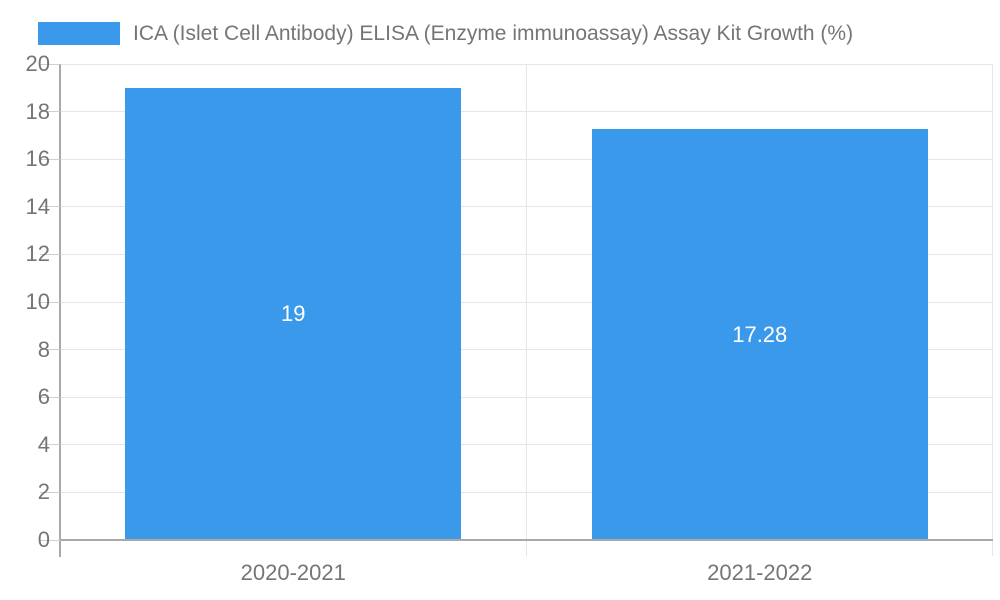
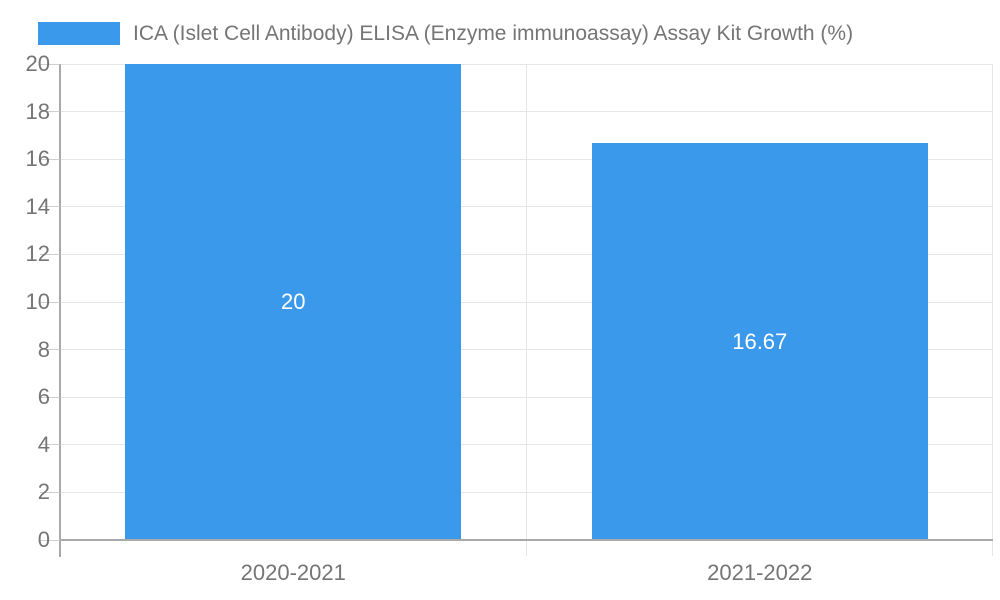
2020-2021: 19 -> 20
2021-2022: 17.28 -> 16.67
